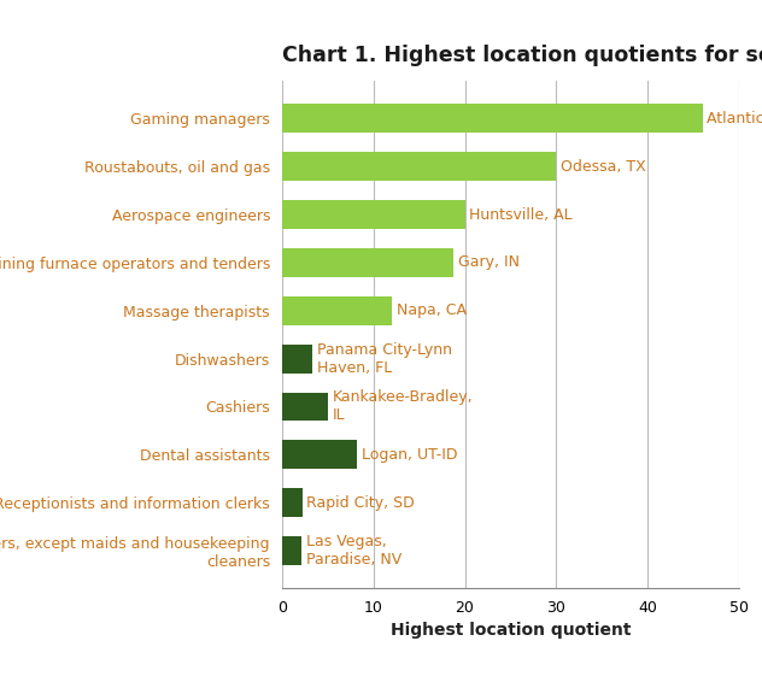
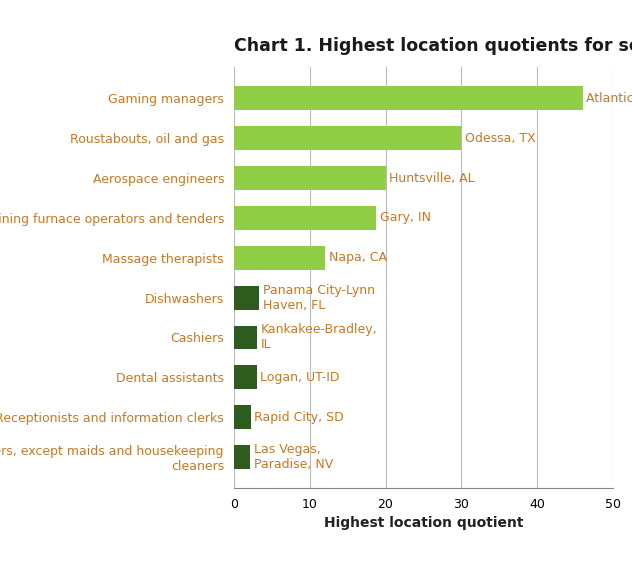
Cashiers: 5.0 -> 3.1
Dental assistants: 8.2 -> 3.0
